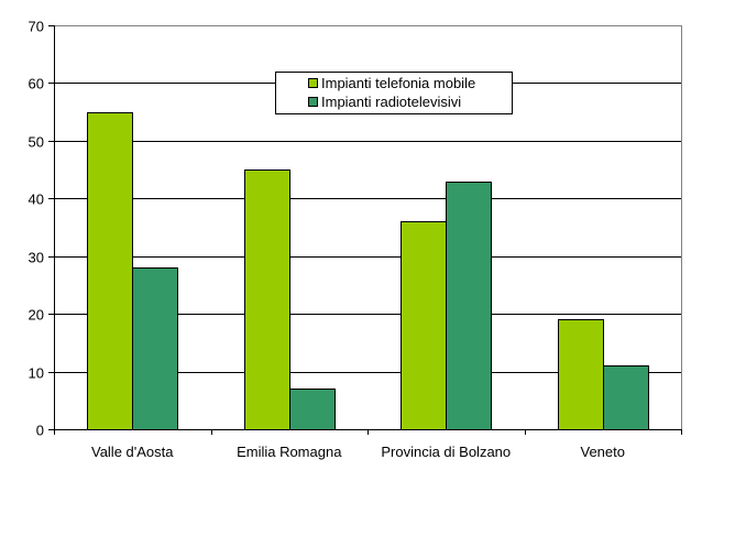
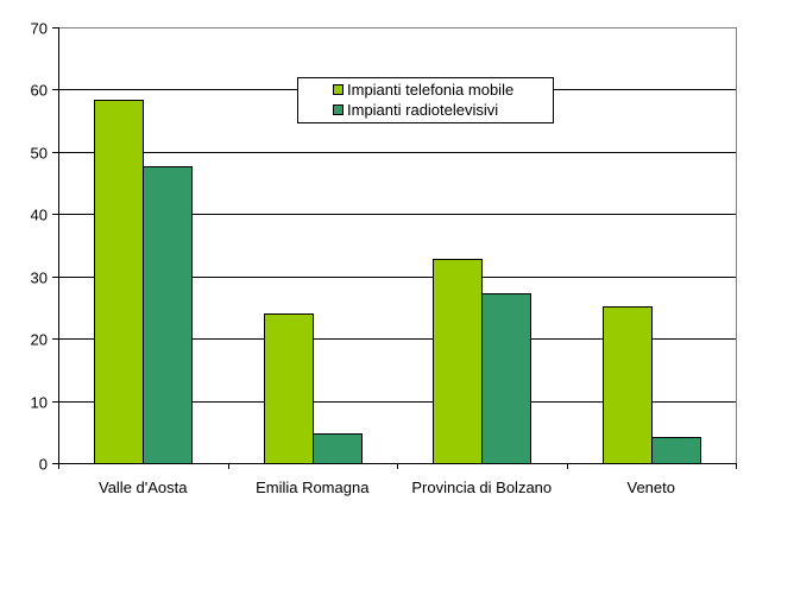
Impianti telefonia mobile/Valle d'Aosta: 55 -> 58
Impianti radiotelevisivi/Valle d'Aosta: 28 -> 48
Impianti telefonia mobile/Emilia Romagna: 45 -> 24
Impianti radiotelevisivi/Emilia Romagna: 7 -> 5
Impianti telefonia mobile/Provincia di Bolzano: 36 -> 33
Impianti radiotelevisivi/Provincia di Bolzano: 43 -> 27
Impianti telefonia mobile/Veneto: 19 -> 25
Impianti radiotelevisivi/Veneto: 11 -> 4
